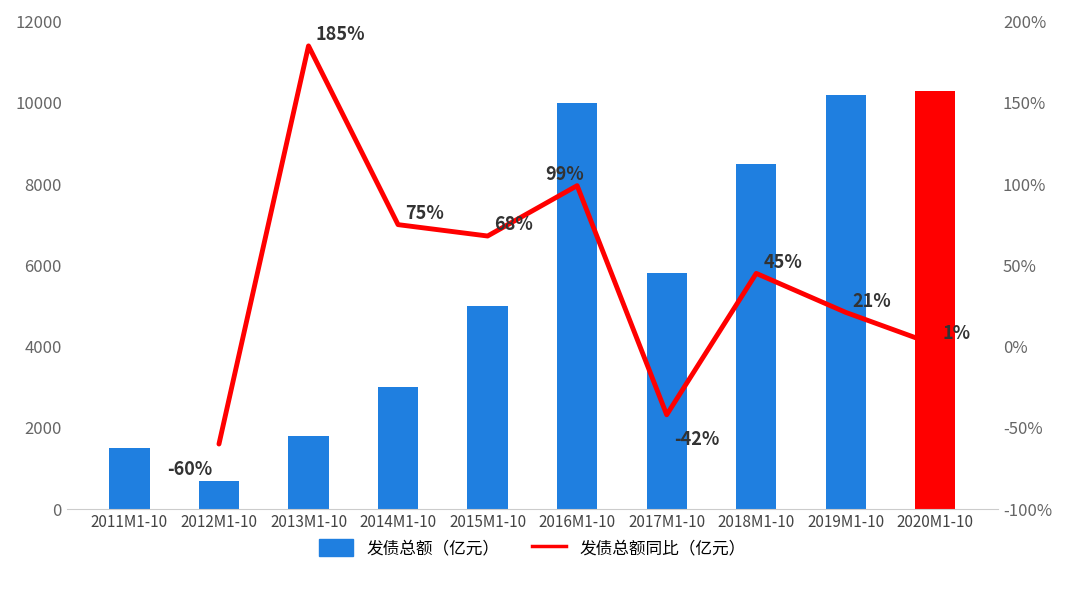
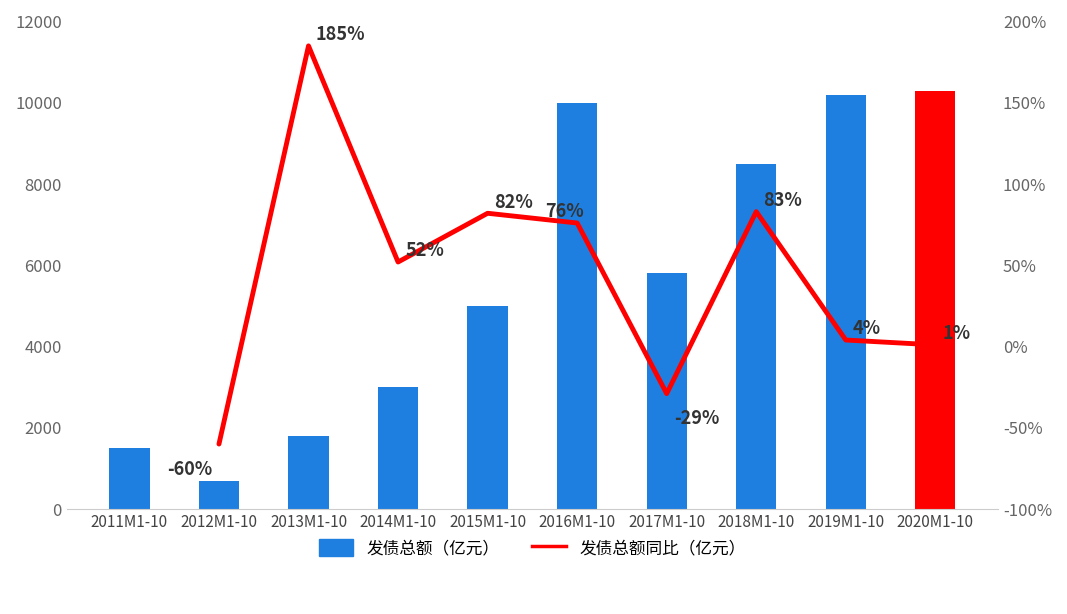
发债总额同比（亿元）/2014M1-10: 75% -> 52%
发债总额同比（亿元）/2015M1-10: 68% -> 82%
发债总额同比（亿元）/2016M1-10: 99% -> 76%
发债总额同比（亿元）/2017M1-10: -42% -> -29%
发债总额同比（亿元）/2018M1-10: 45% -> 83%
发债总额同比（亿元）/2019M1-10: 21% -> 4%
